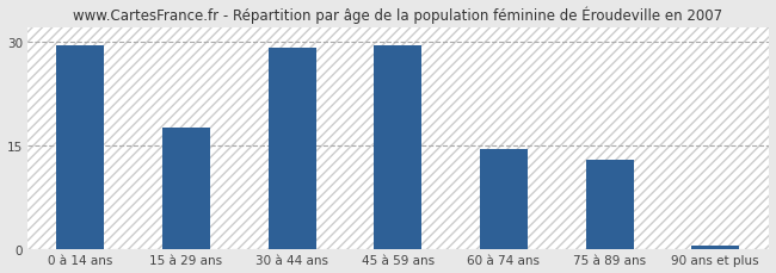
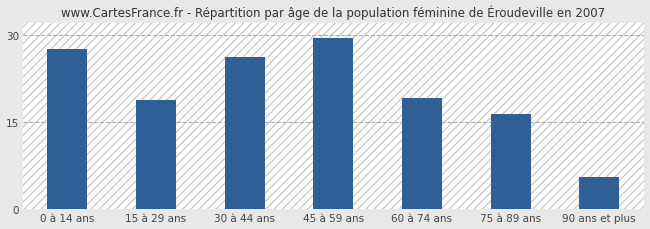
0 à 14 ans: 29.5 -> 27.6
15 à 29 ans: 17.5 -> 18.8
30 à 44 ans: 29.0 -> 26.2
60 à 74 ans: 14.5 -> 19.2
75 à 89 ans: 13.0 -> 16.4
90 ans et plus: 0.5 -> 5.6
